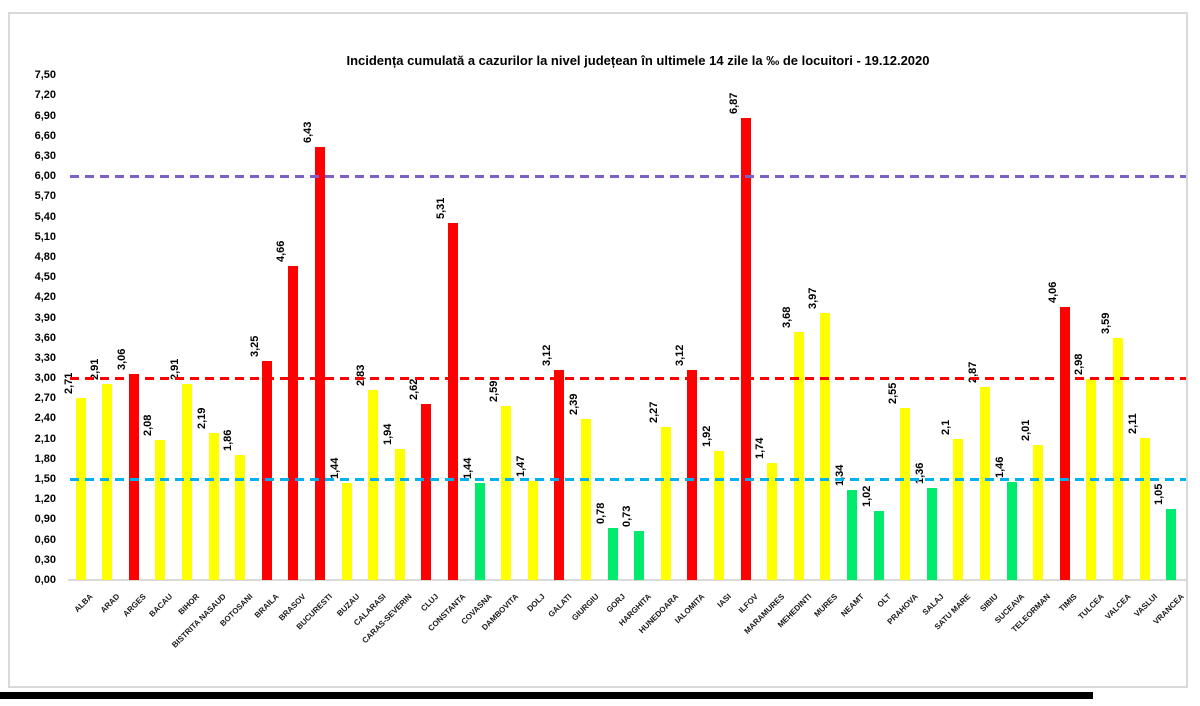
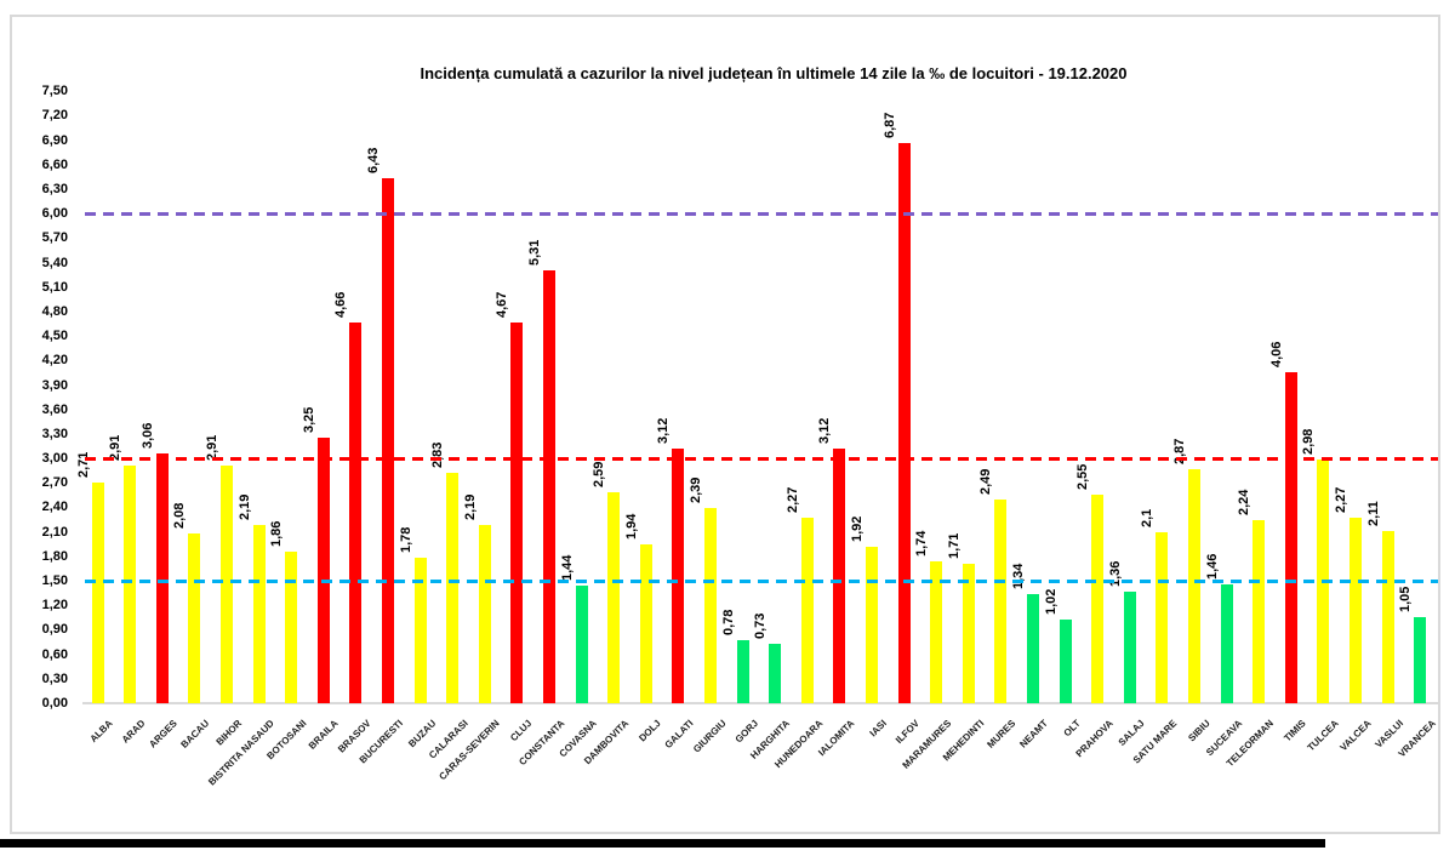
BUZAU: 1,44 -> 1,78
CARAS-SEVERIN: 1,94 -> 2,19
CLUJ: 2,62 -> 4,67
DOLJ: 1,47 -> 1,94
MEHEDINTI: 3,68 -> 1,71
MURES: 3,97 -> 2,49
TELEORMAN: 2,01 -> 2,24
VALCEA: 3,59 -> 2,27
